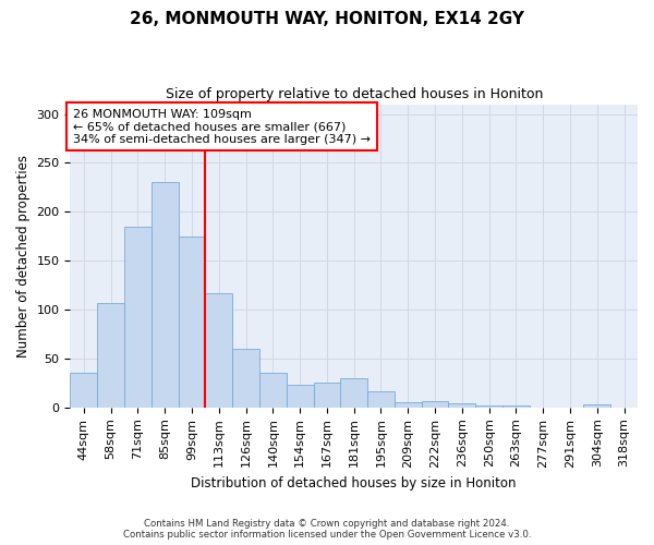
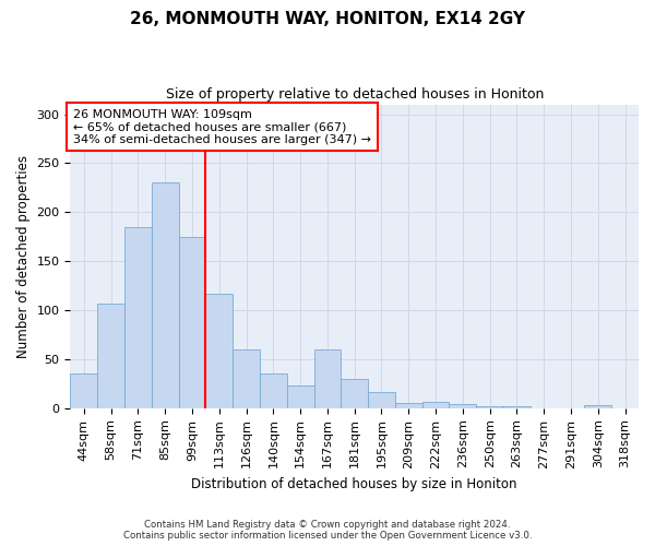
167sqm: 25 -> 60
